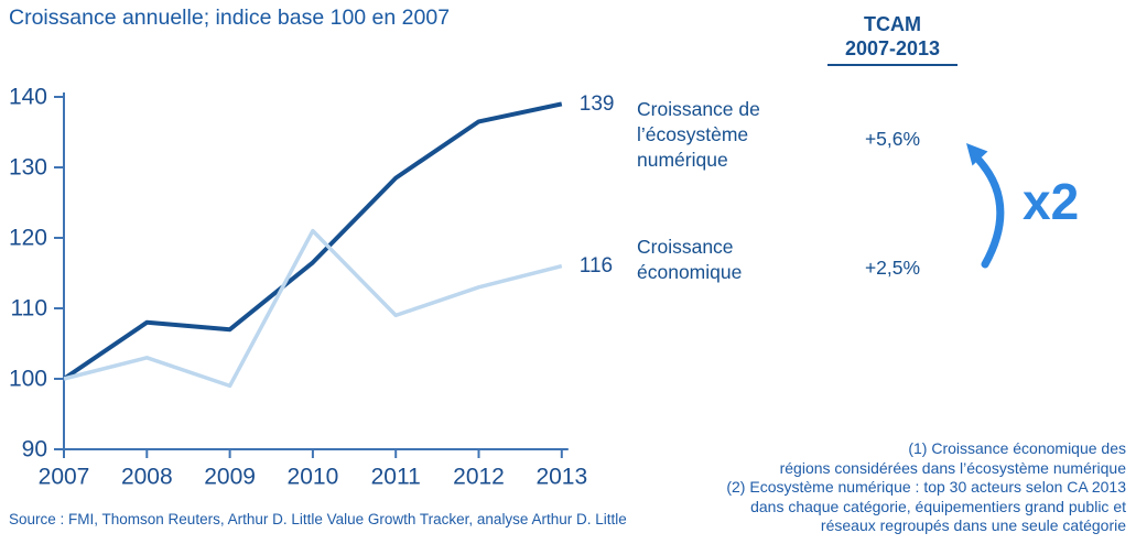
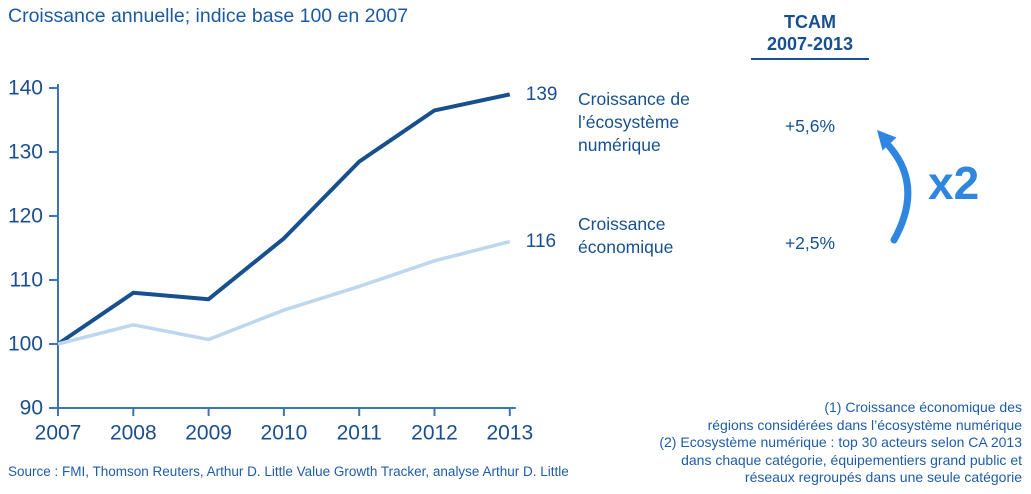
Croissance économique/2009: 99 -> 101
Croissance économique/2010: 121 -> 105
